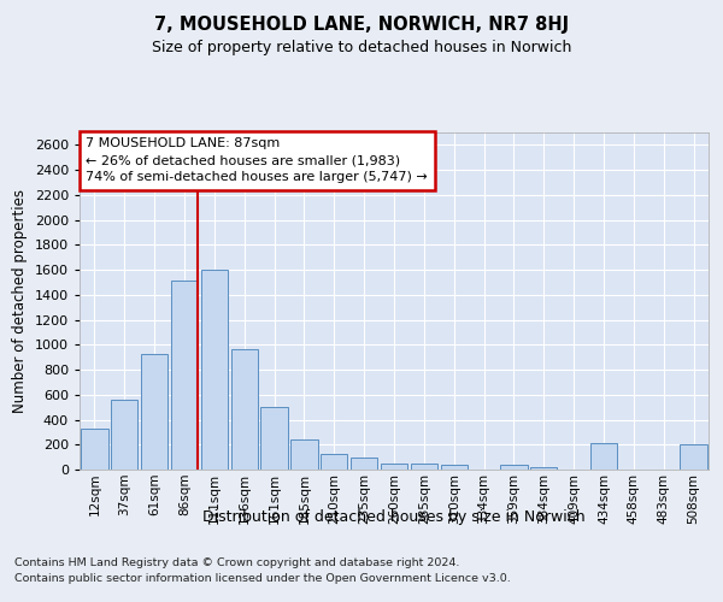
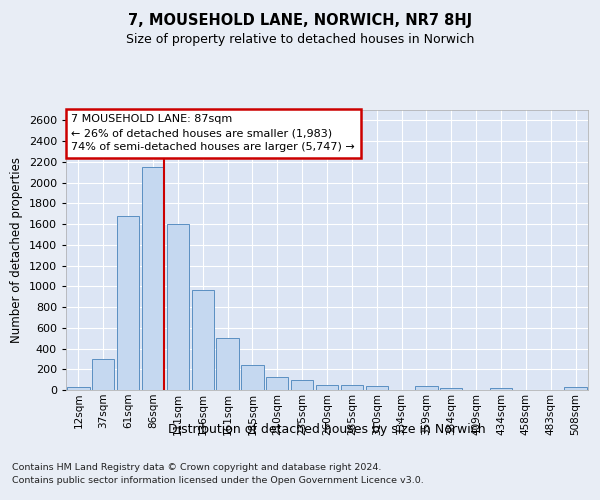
12sqm: 330 -> 20
37sqm: 560 -> 300
61sqm: 930 -> 1680
86sqm: 1510 -> 2150
434sqm: 210 -> 20
508sqm: 200 -> 20
